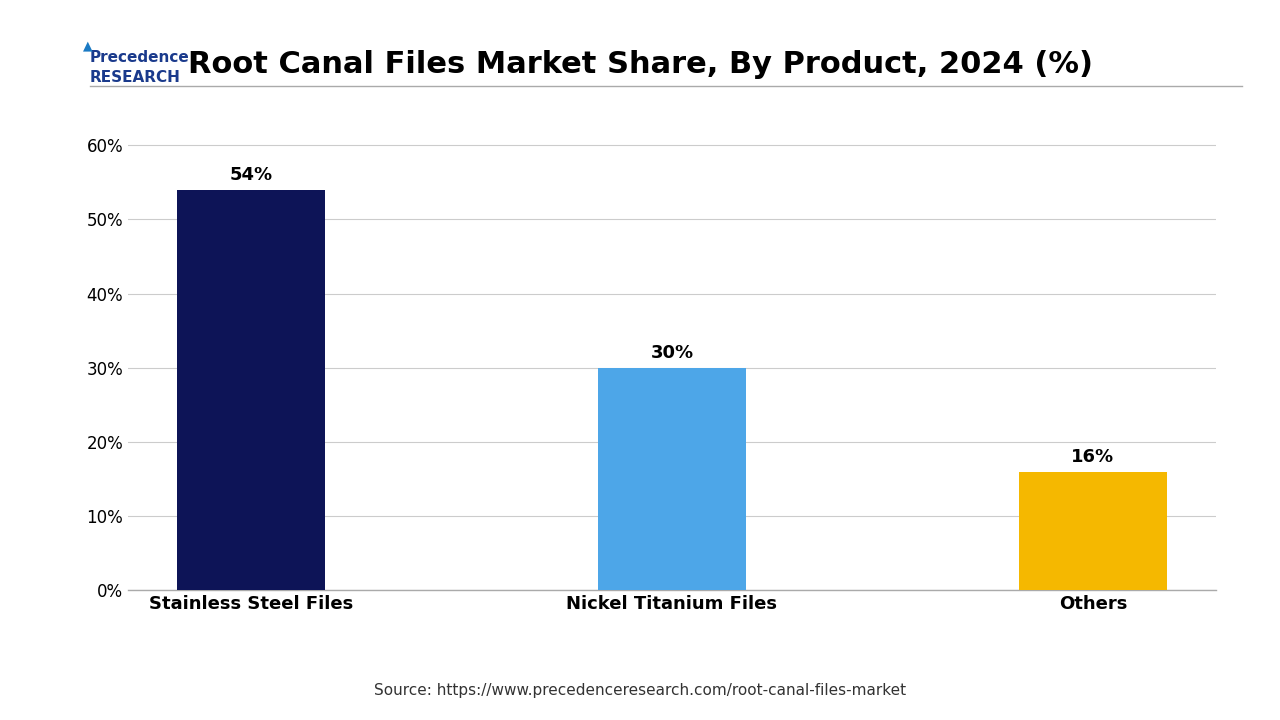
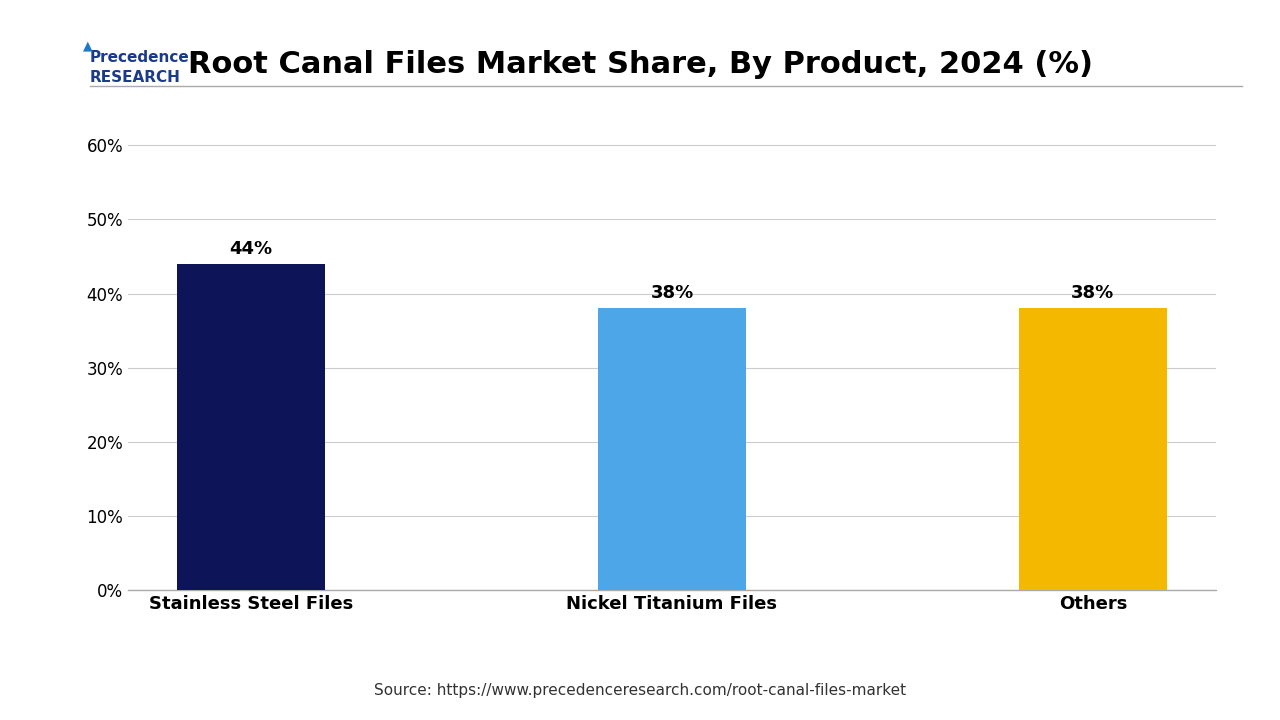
Stainless Steel Files: 54% -> 44%
Nickel Titanium Files: 30% -> 38%
Others: 16% -> 38%
